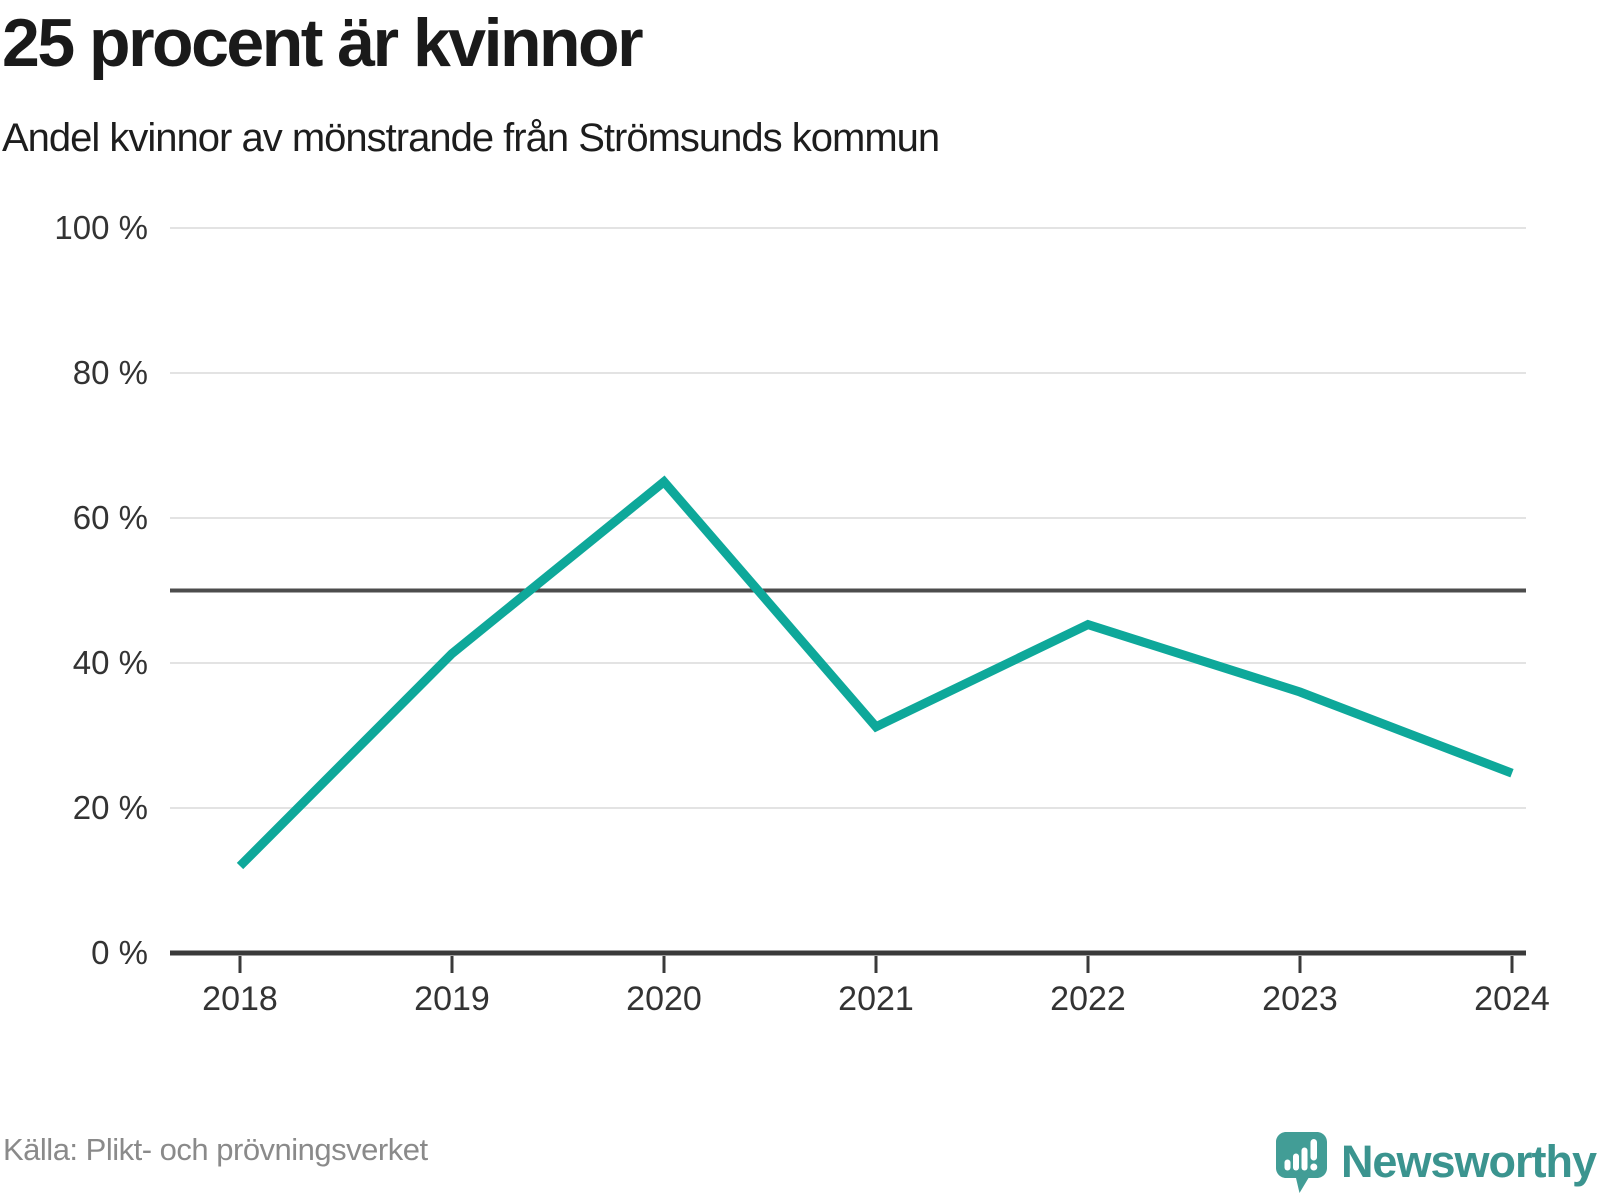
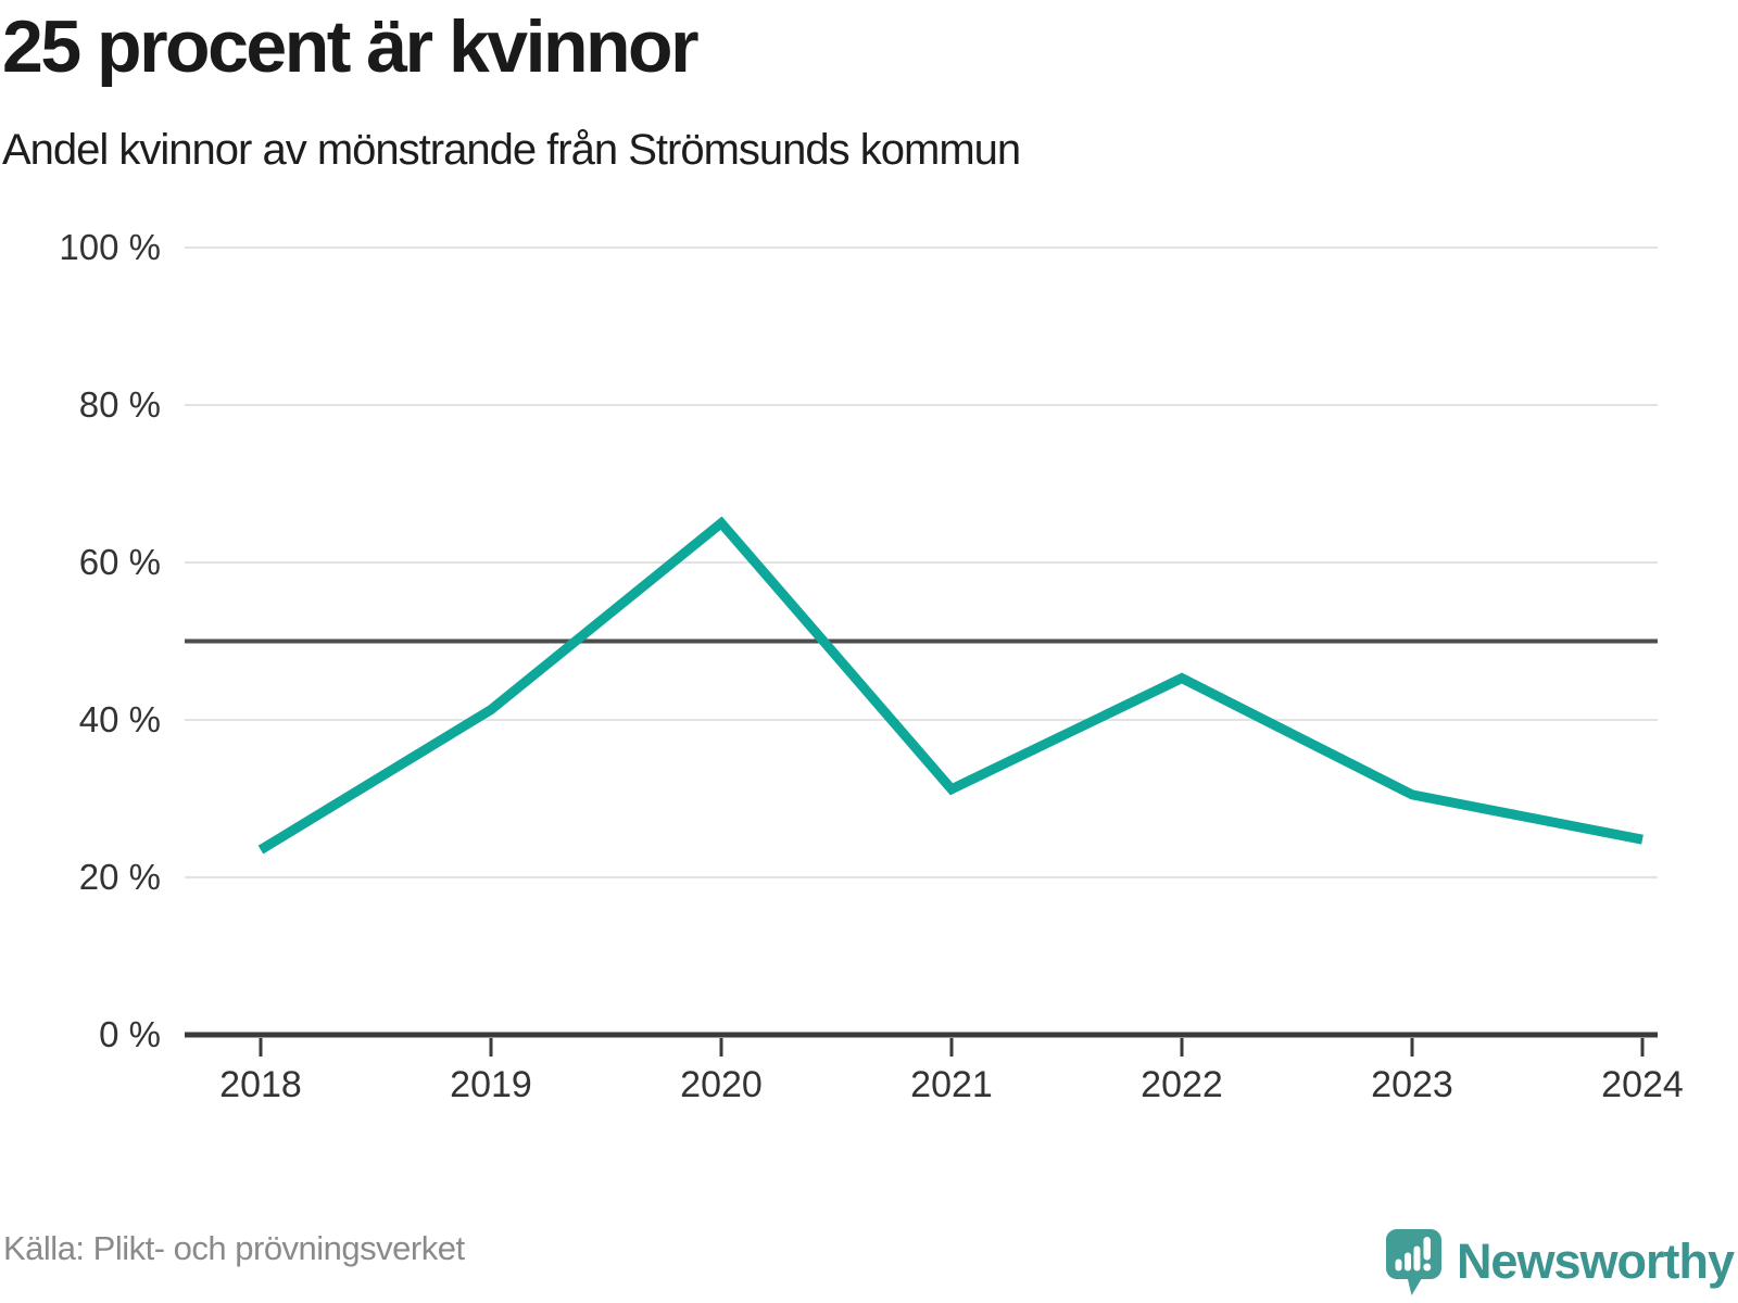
2018: 12% -> 24%
2023: 36% -> 30%
